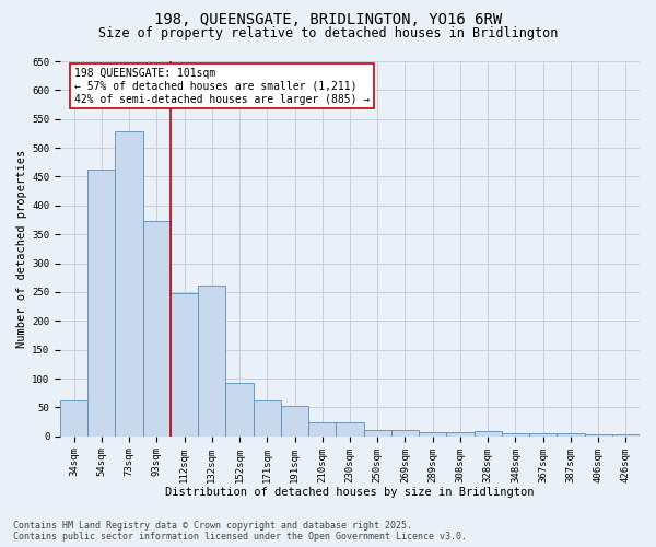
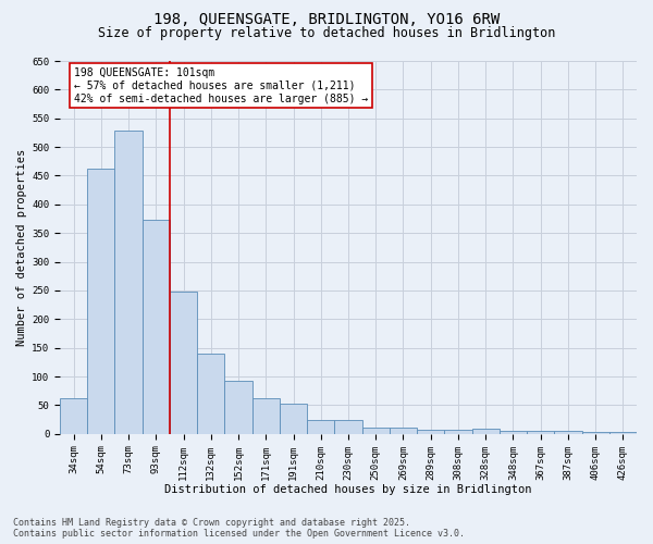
132sqm: 262 -> 140
